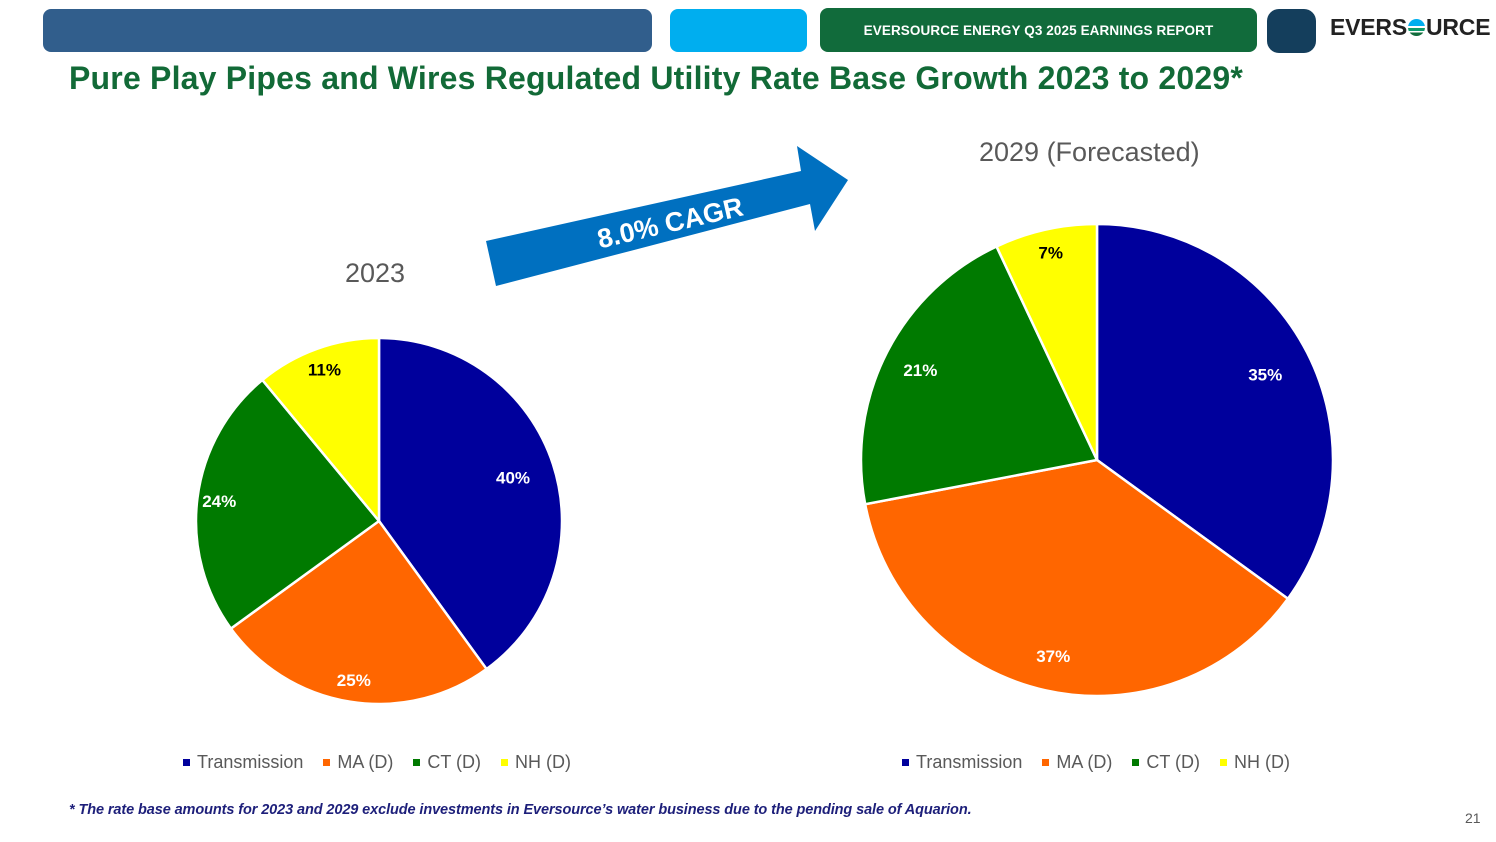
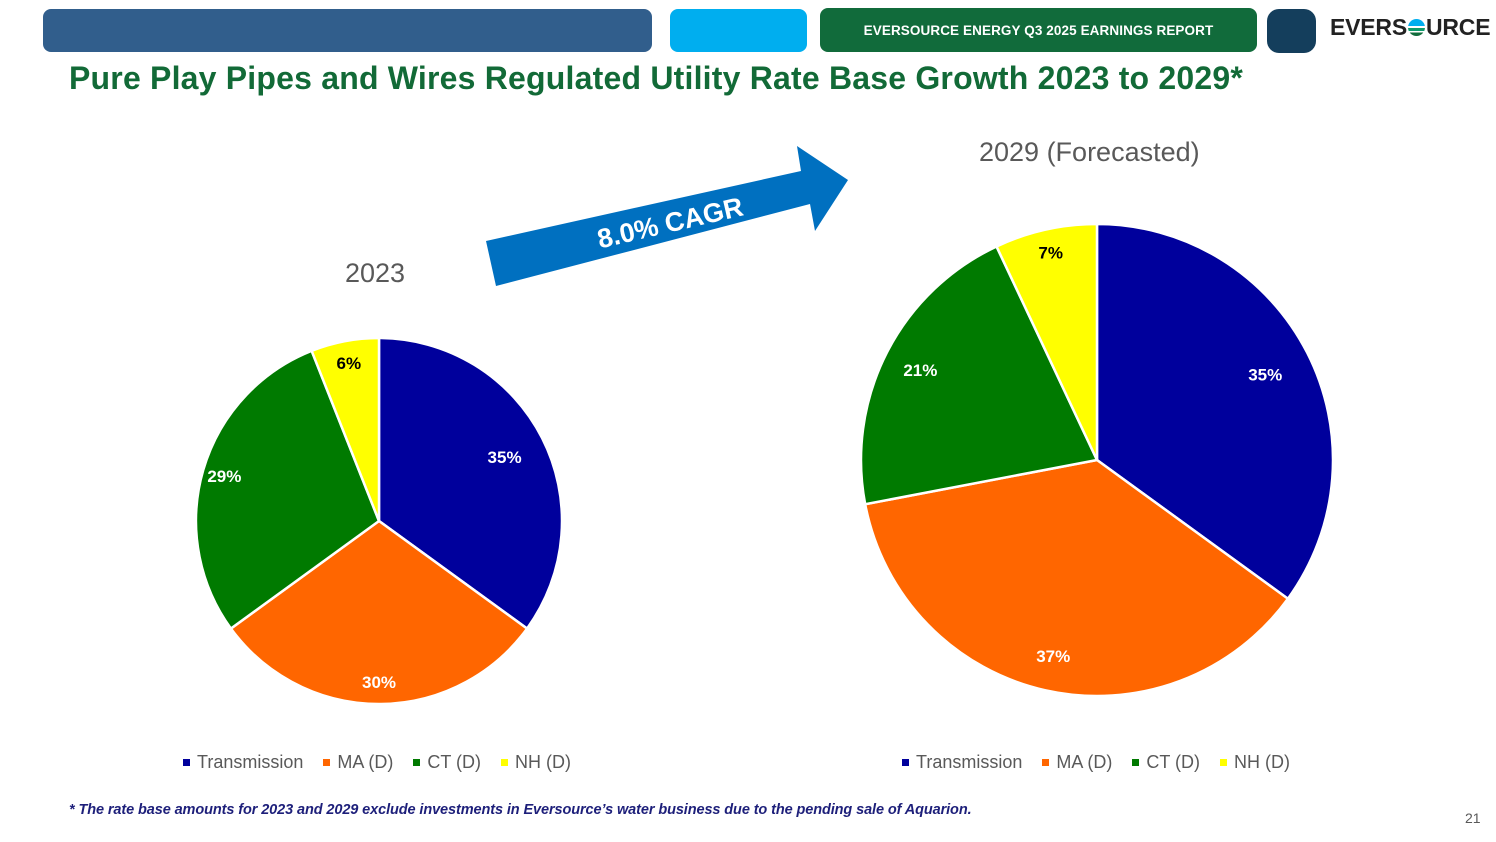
2023/Transmission: 40% -> 35%
2023/MA (D): 25% -> 30%
2023/CT (D): 24% -> 29%
2023/NH (D): 11% -> 6%
